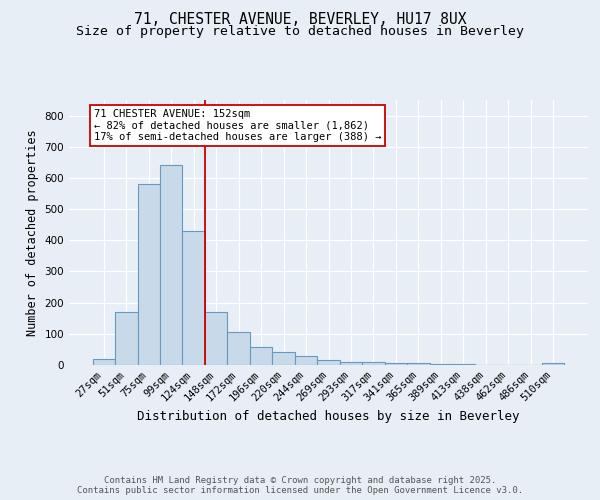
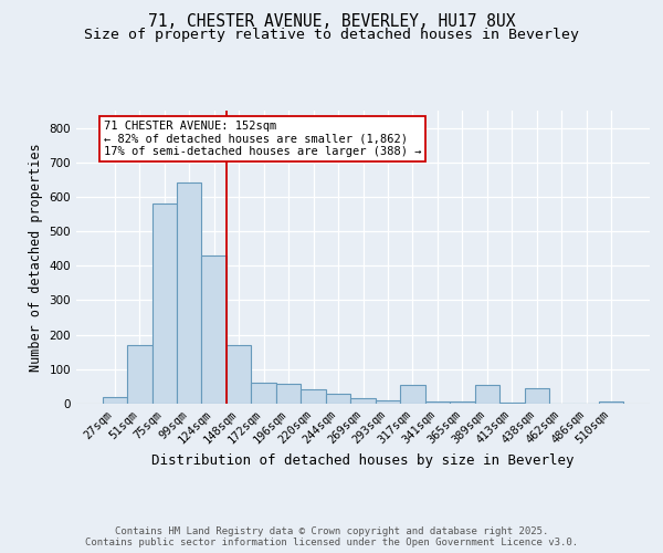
172sqm: 105 -> 60
317sqm: 10 -> 55
389sqm: 4 -> 55
438sqm: 1 -> 45
